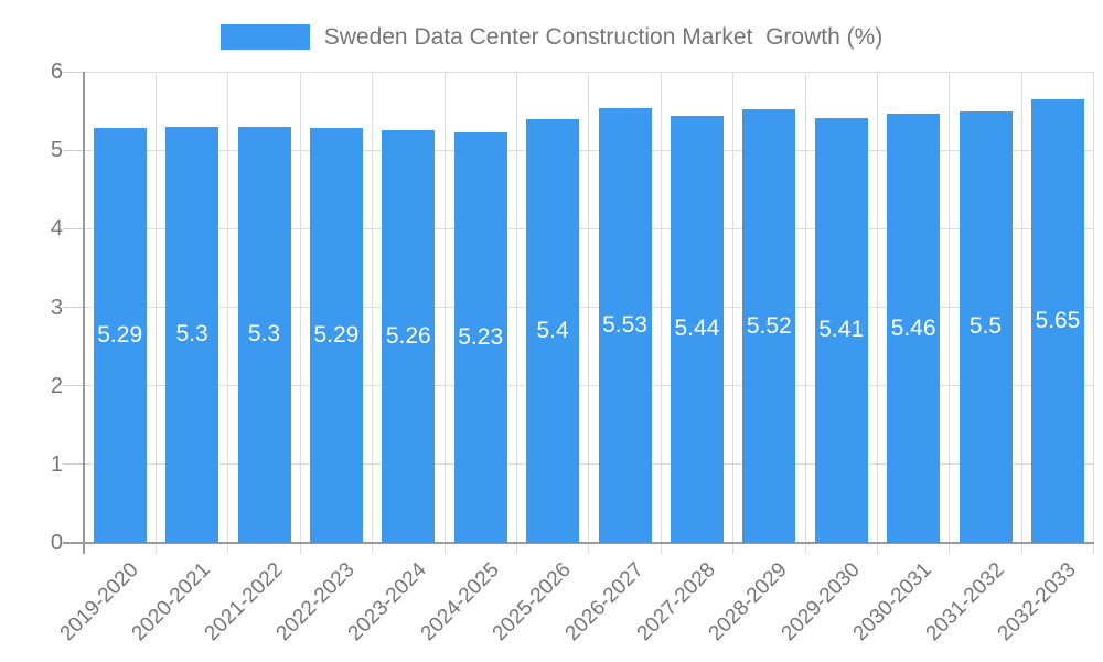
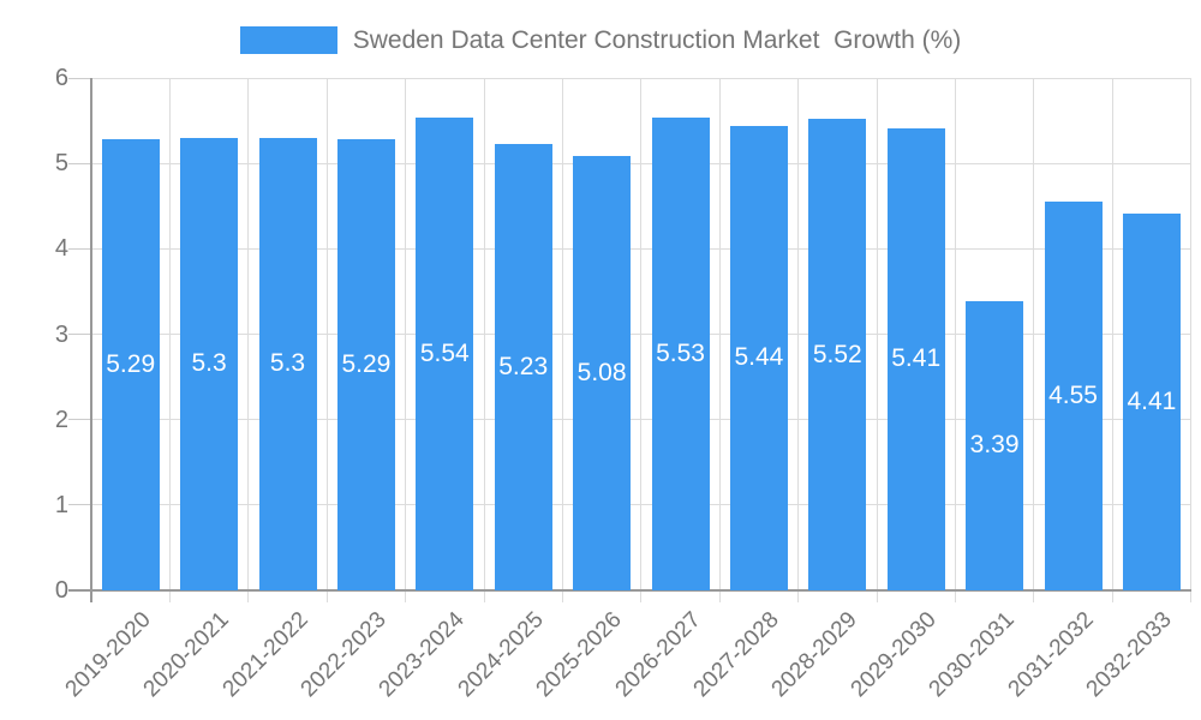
2023-2024: 5.26 -> 5.54
2025-2026: 5.4 -> 5.08
2030-2031: 5.46 -> 3.39
2031-2032: 5.5 -> 4.55
2032-2033: 5.65 -> 4.41
